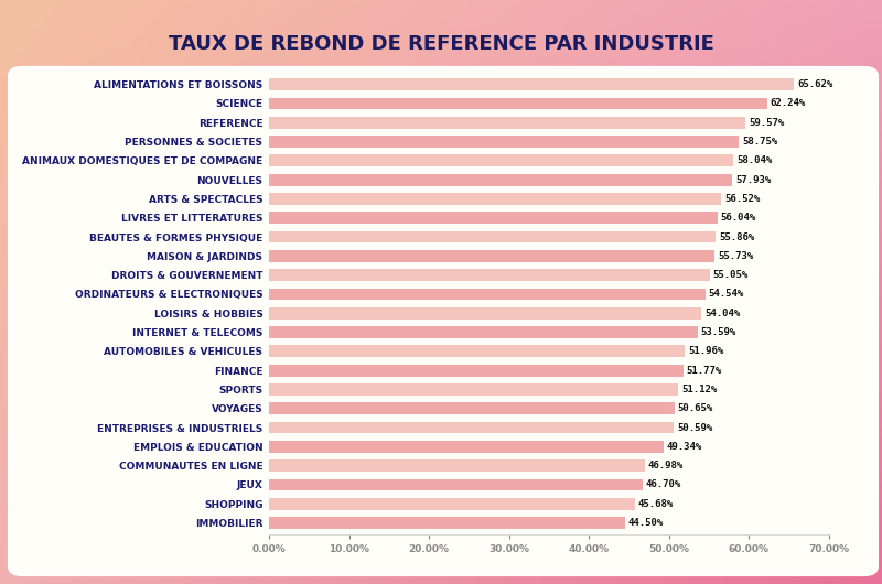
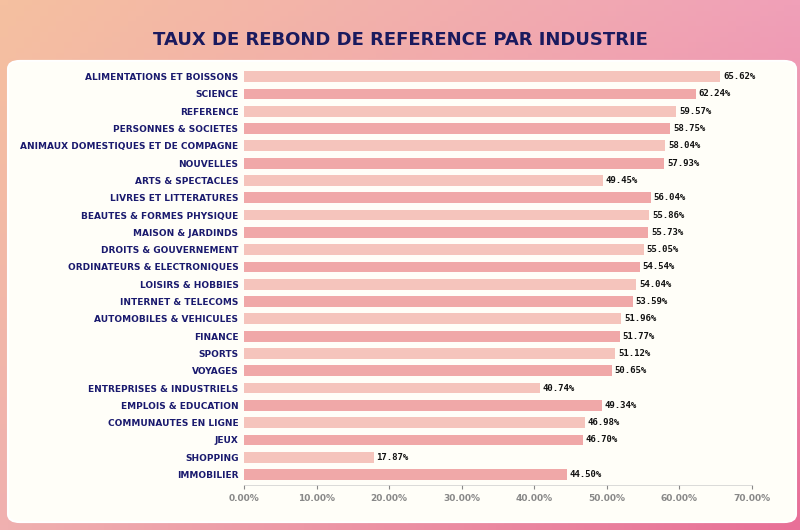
ARTS & SPECTACLES: 56.52% -> 49.45%
ENTREPRISES & INDUSTRIELS: 50.59% -> 40.74%
SHOPPING: 45.68% -> 17.87%
